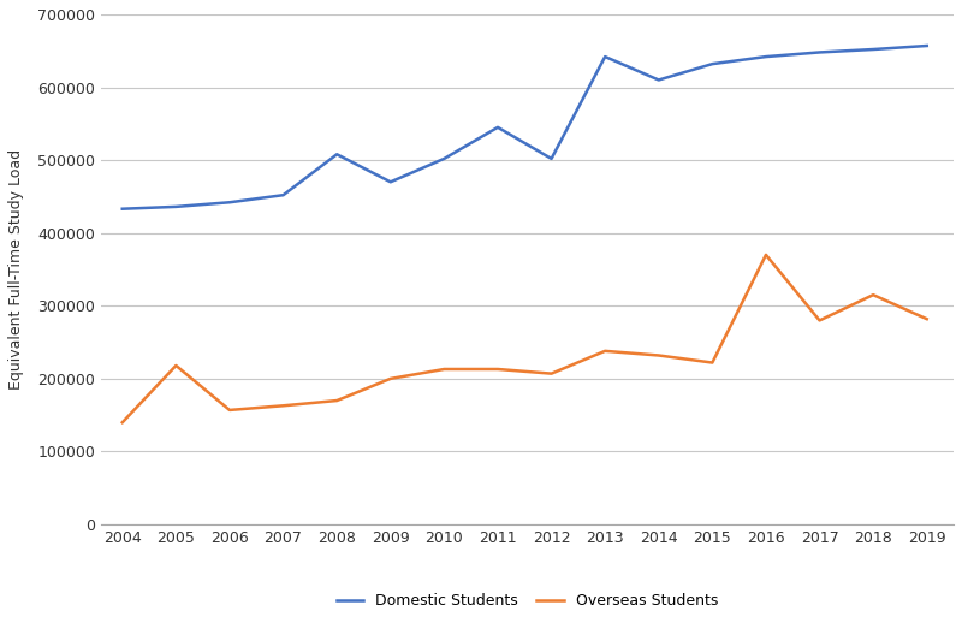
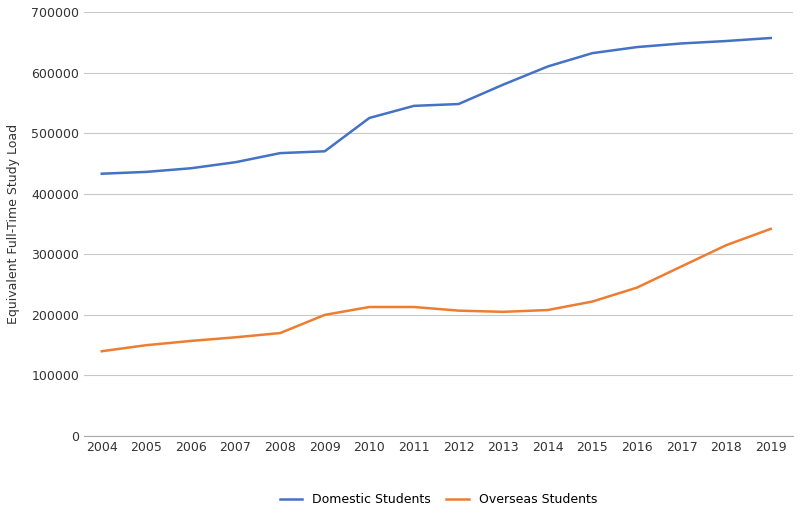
Overseas Students/2005: 218000 -> 150000
Domestic Students/2008: 508000 -> 467000
Domestic Students/2010: 502000 -> 525000
Domestic Students/2012: 502000 -> 548000
Domestic Students/2013: 642000 -> 580000
Overseas Students/2013: 238000 -> 205000
Overseas Students/2014: 232000 -> 208000
Overseas Students/2016: 370000 -> 245000
Overseas Students/2019: 282000 -> 342000
